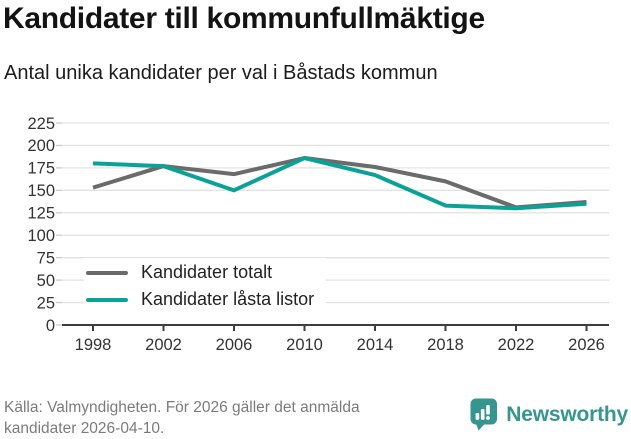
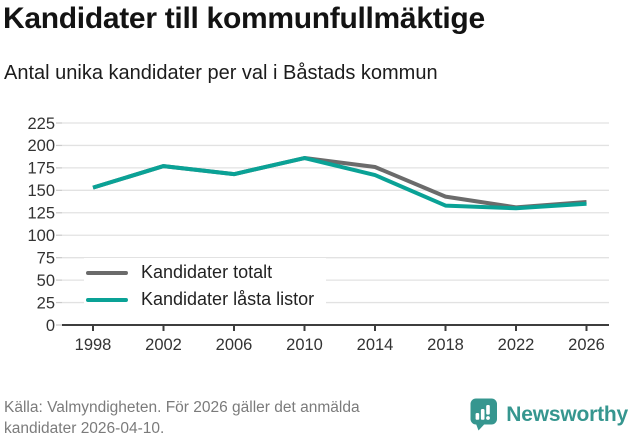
Kandidater låsta listor/1998: 180 -> 150
Kandidater låsta listor/2006: 150 -> 170
Kandidater totalt/2018: 160 -> 140
